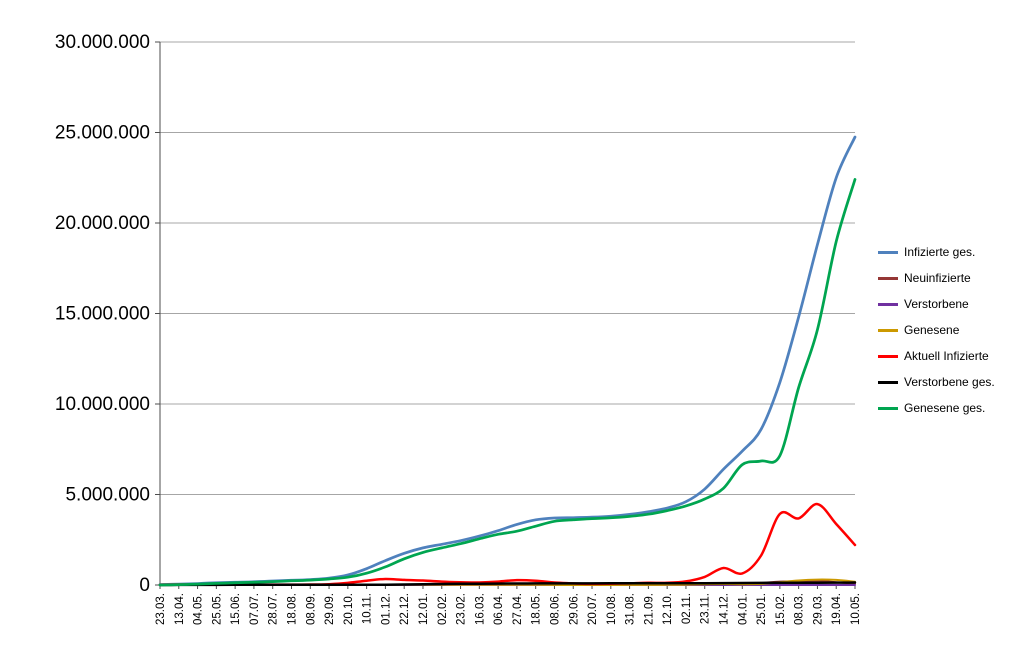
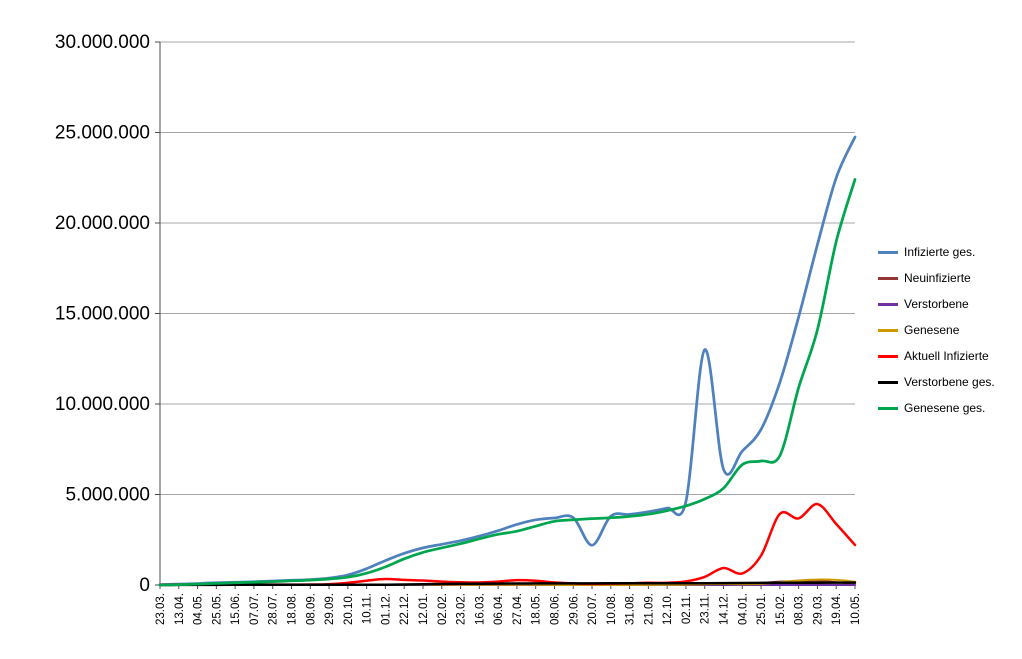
Infizierte ges./20.07.: 3800000 -> 2200000
Infizierte ges./23.11.: 5300000 -> 13000000
